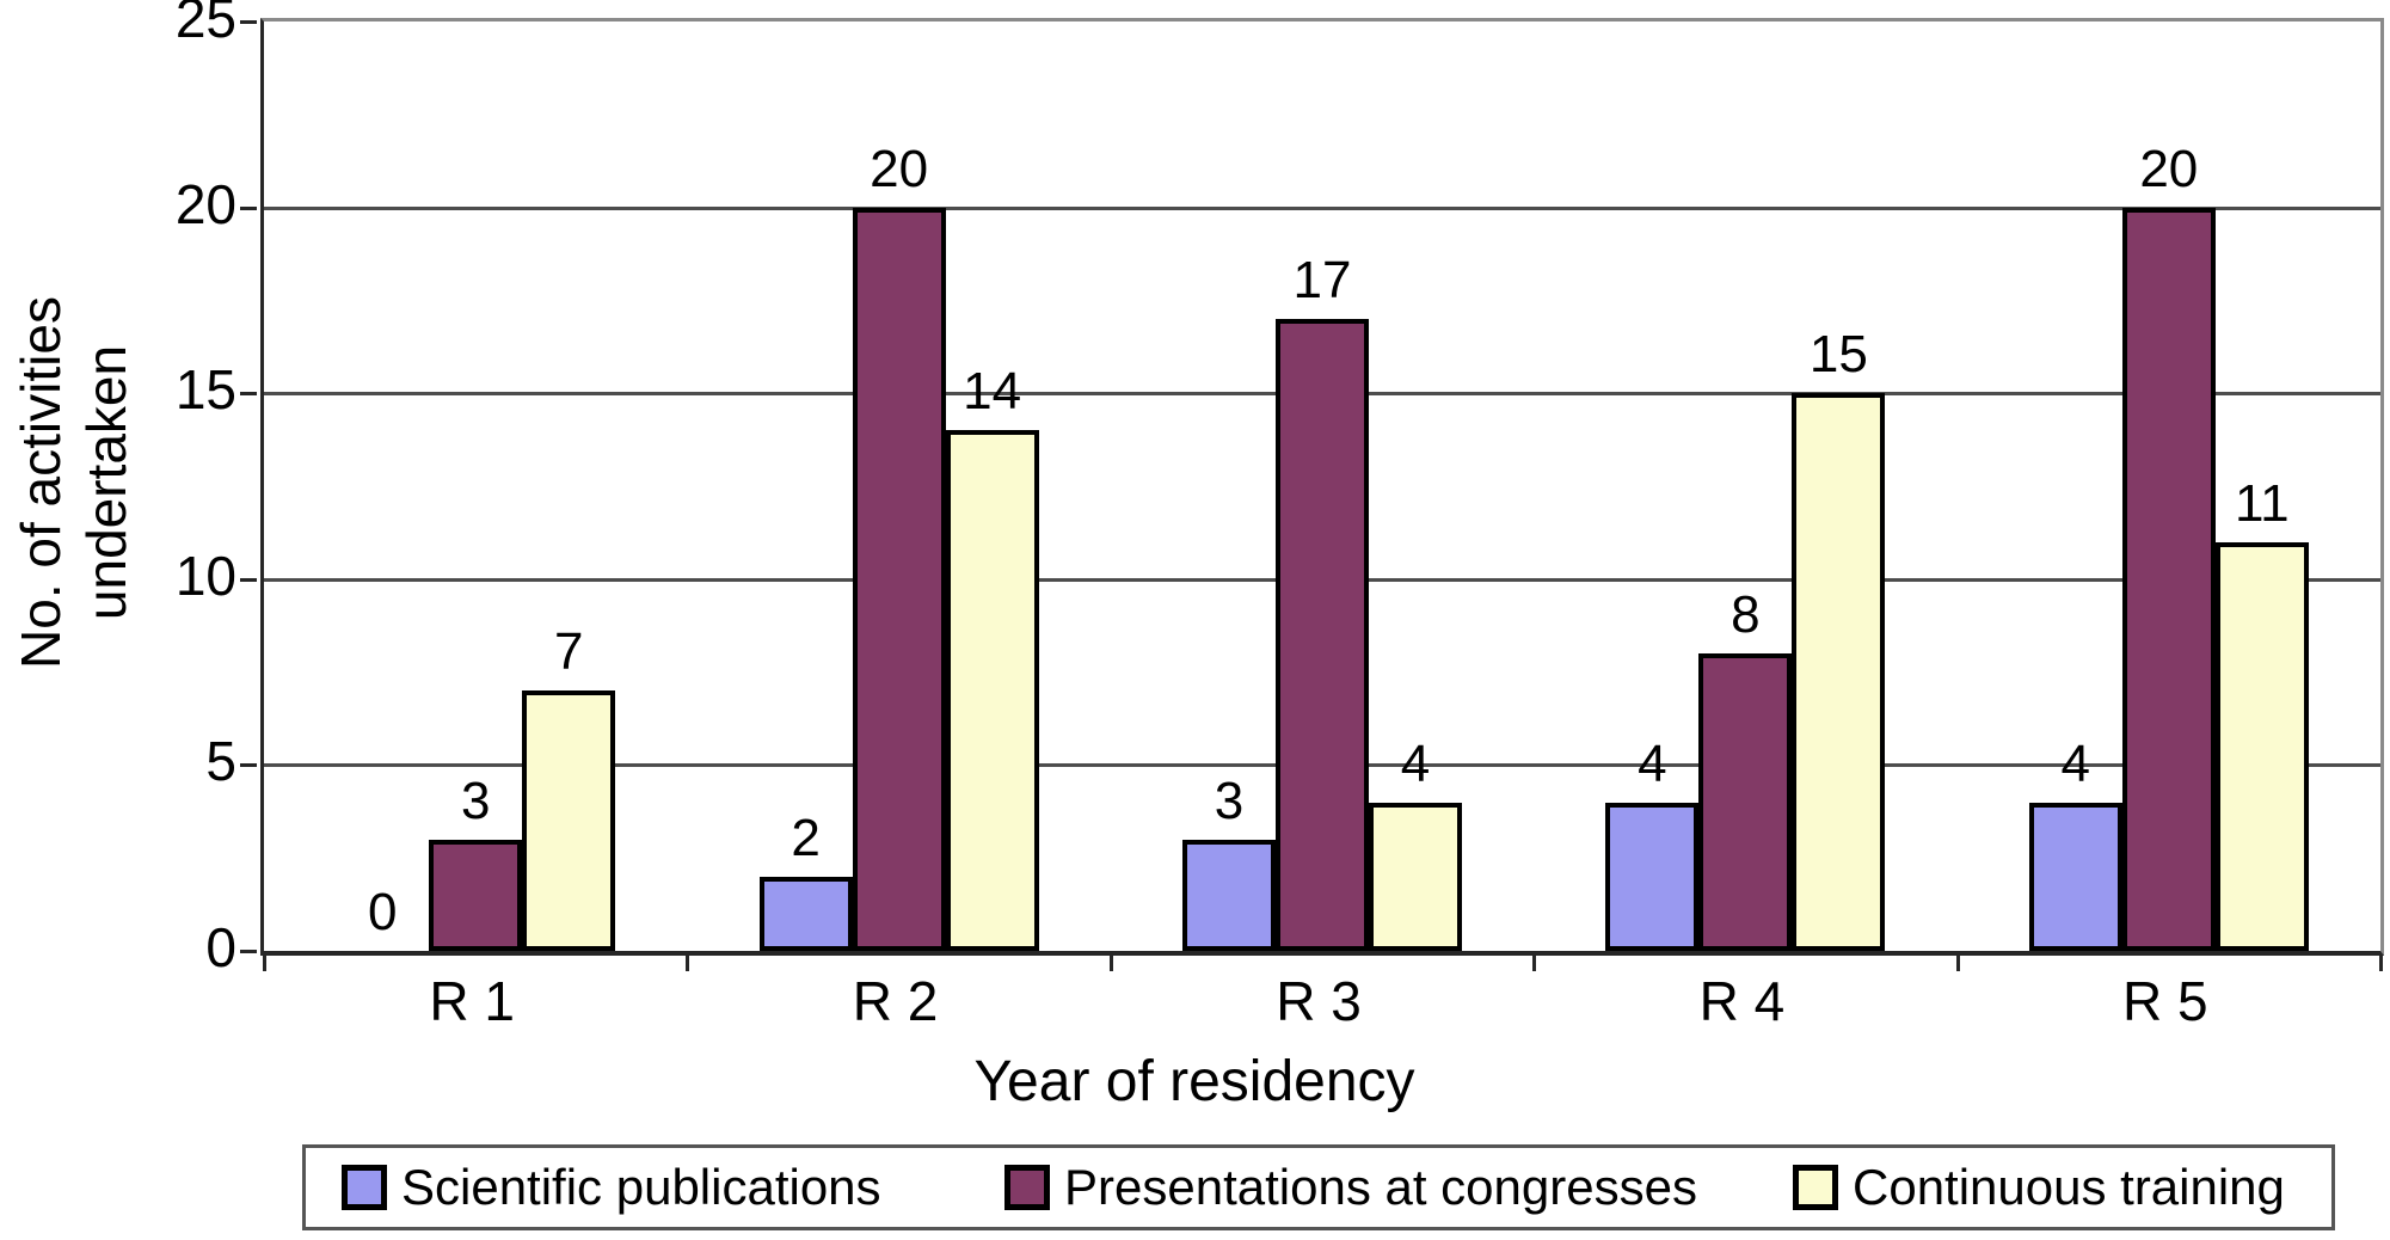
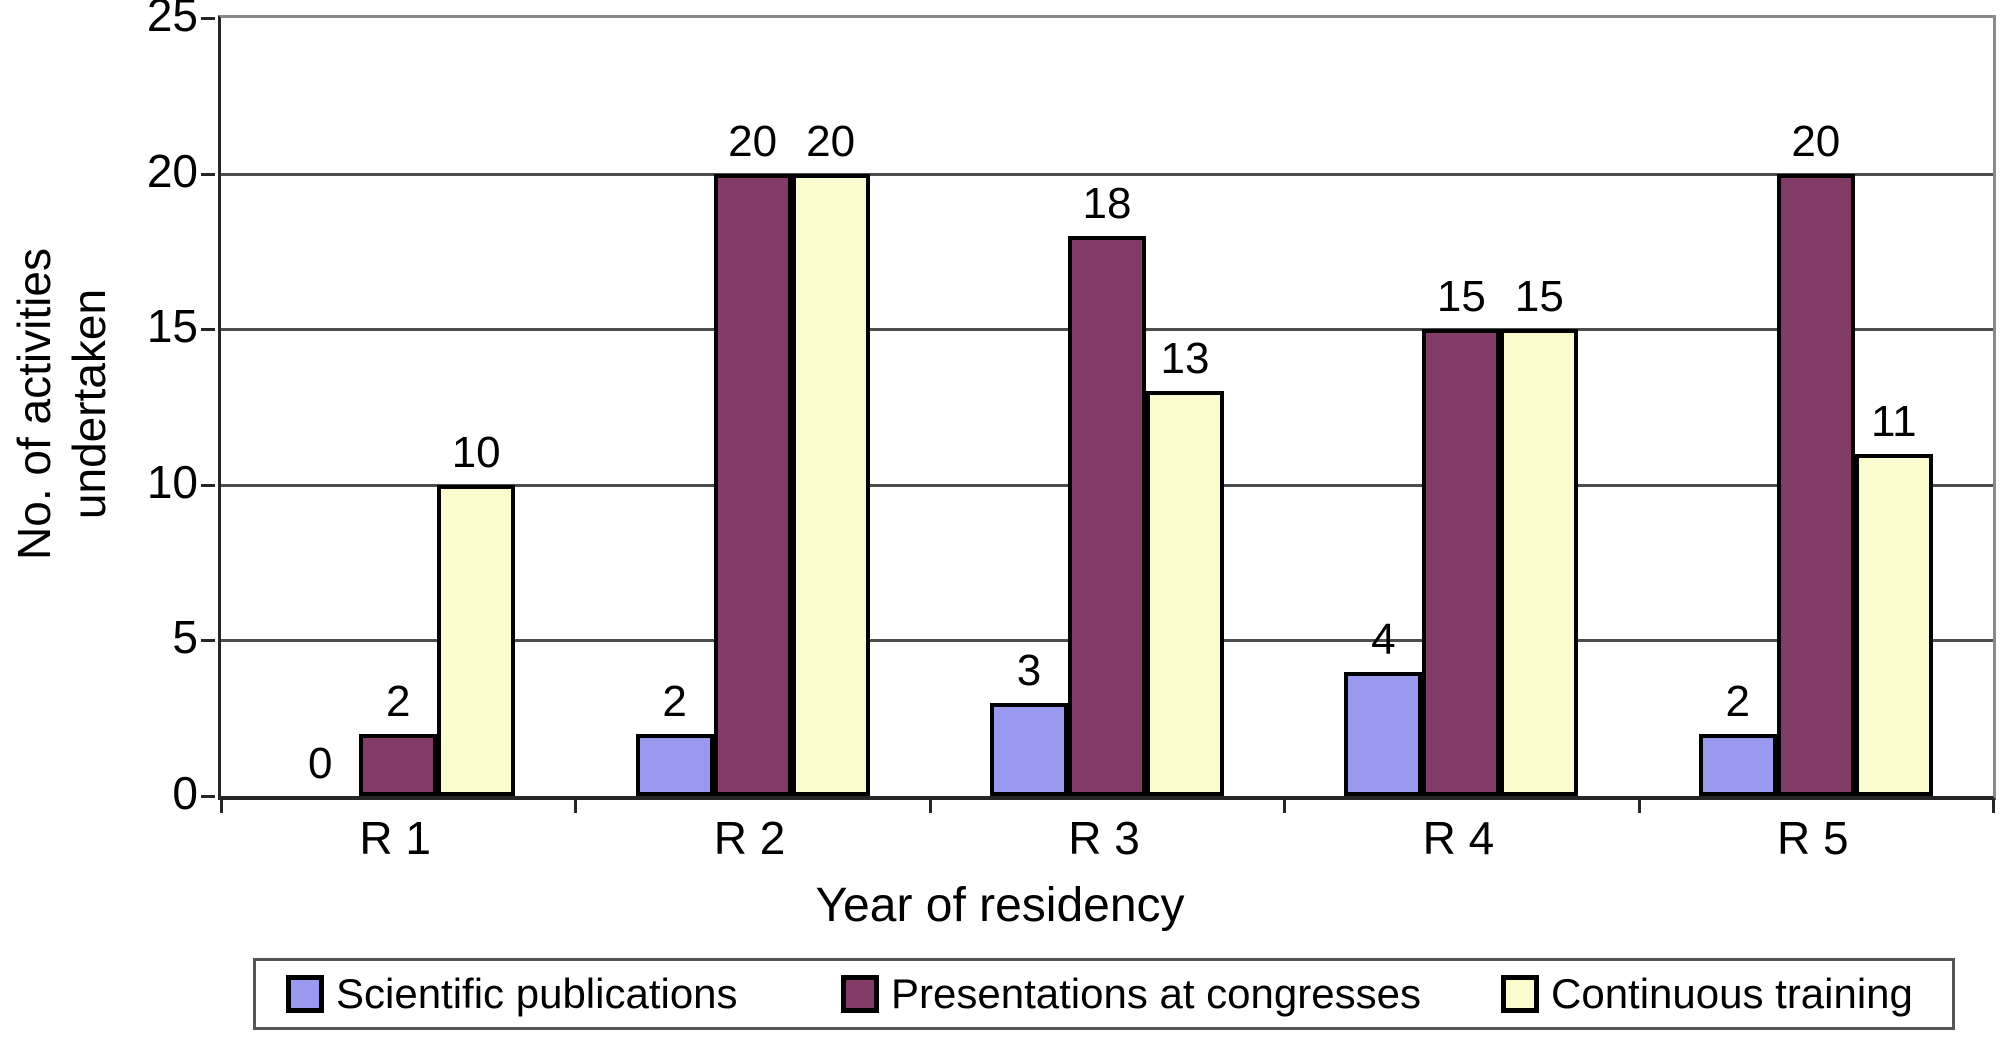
Presentations at congresses/R 1: 3 -> 2
Continuous training/R 1: 7 -> 10
Continuous training/R 2: 14 -> 20
Presentations at congresses/R 3: 17 -> 18
Continuous training/R 3: 4 -> 13
Presentations at congresses/R 4: 8 -> 15
Scientific publications/R 5: 4 -> 2
